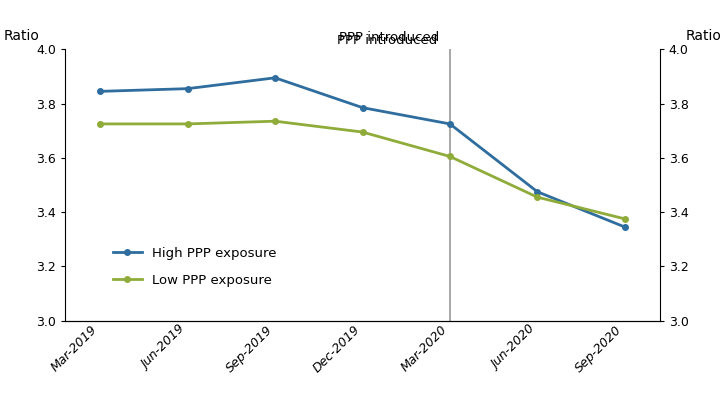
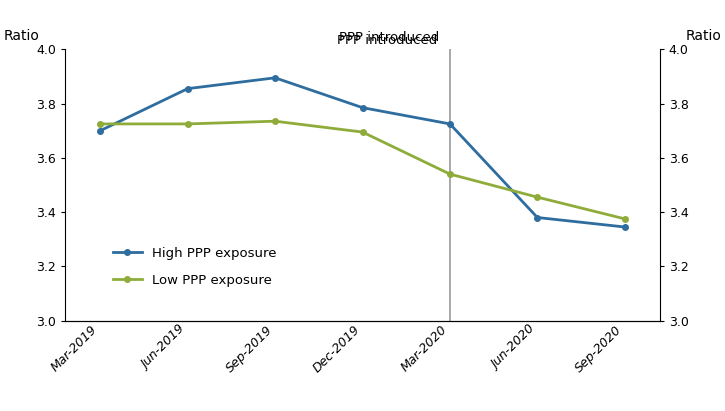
High PPP exposure/Mar-2019: 3.845 -> 3.700
Low PPP exposure/Mar-2020: 3.605 -> 3.540
High PPP exposure/Jun-2020: 3.475 -> 3.380
